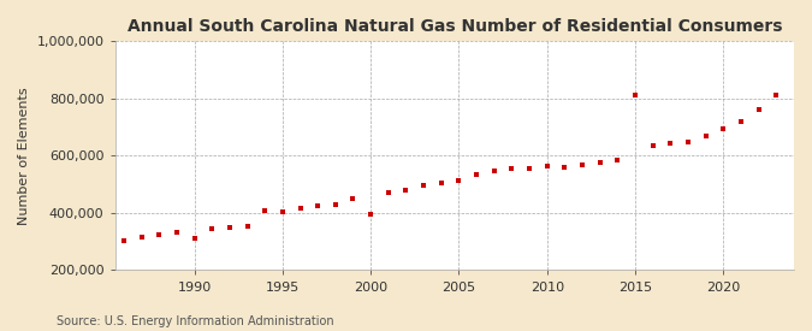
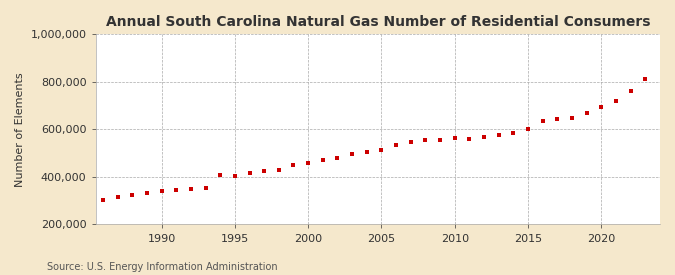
1990: 310,000 -> 340,000
2000: 395,000 -> 460,000
2015: 810,000 -> 600,000
